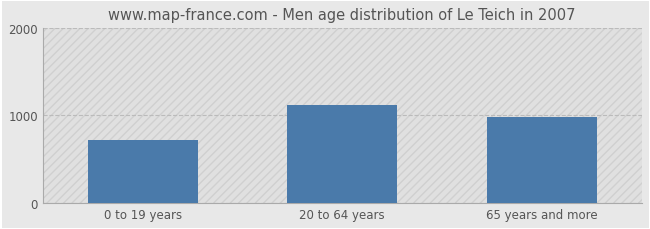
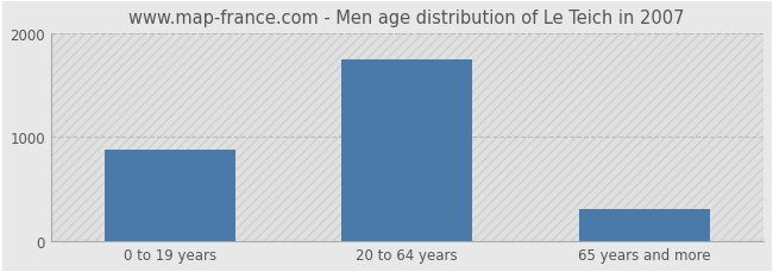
0 to 19 years: 720 -> 880
20 to 64 years: 1120 -> 1750
65 years and more: 980 -> 300
